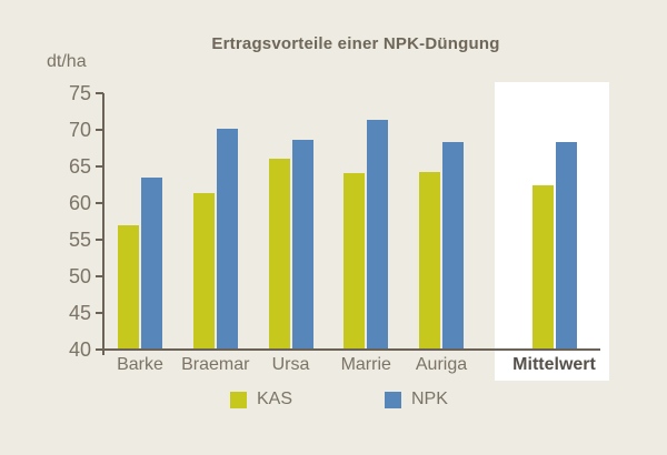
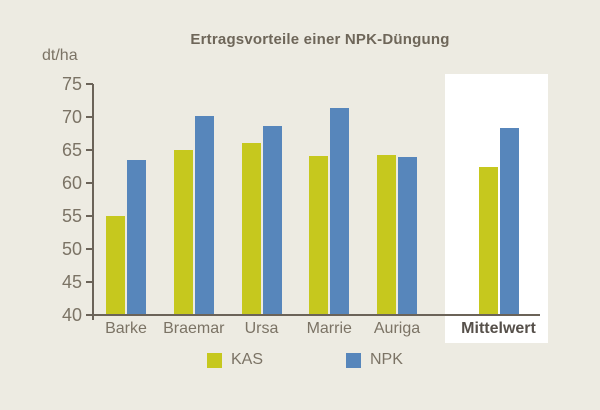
KAS/Barke: 57 -> 55
KAS/Braemar: 61 -> 65
NPK/Auriga: 68 -> 64
